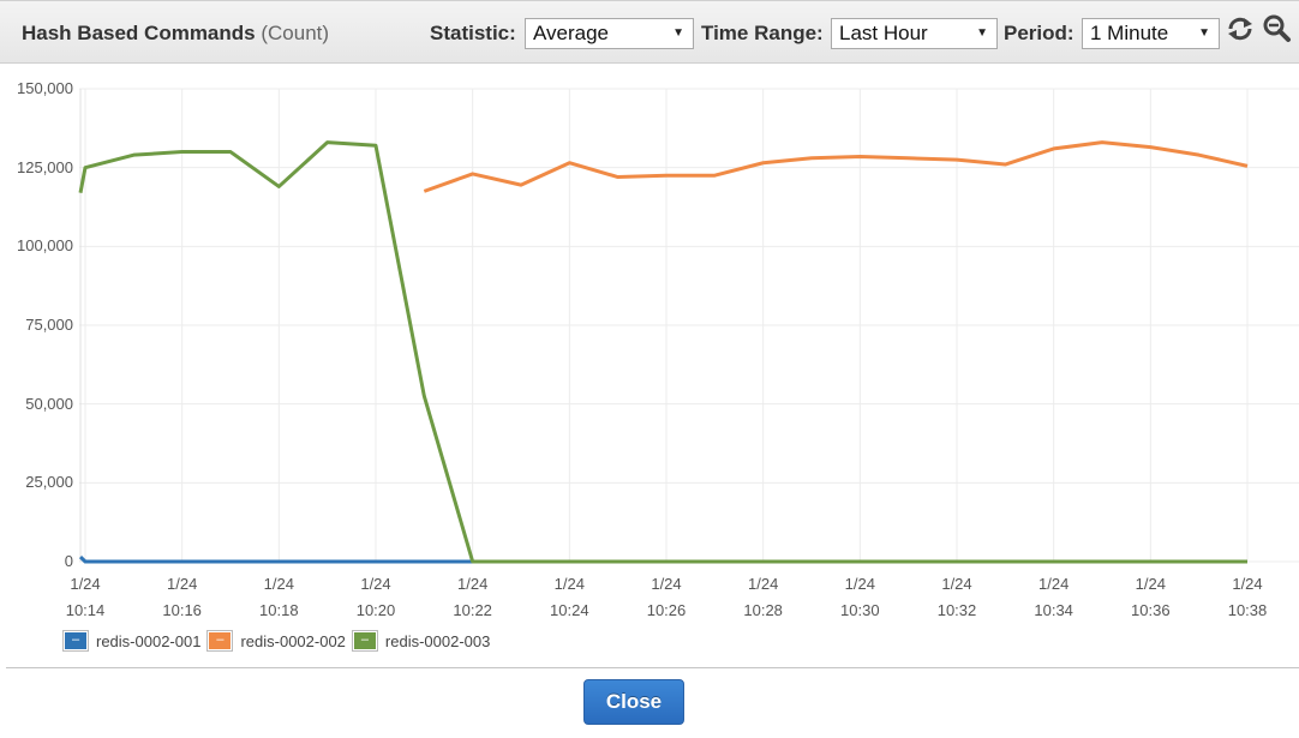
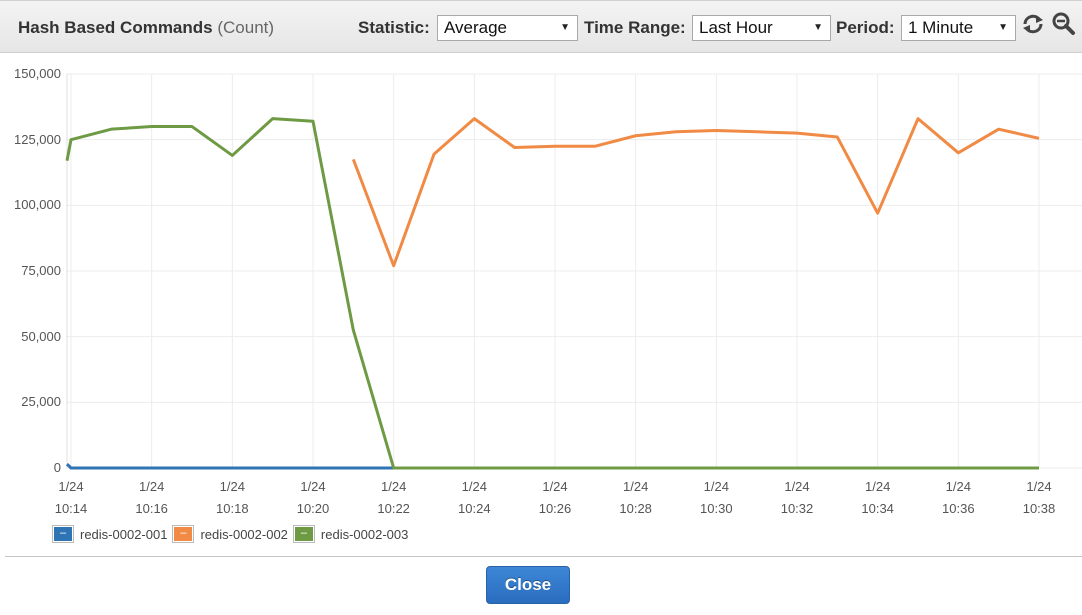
redis-0002-002/10:22: 123000 -> 77000
redis-0002-002/10:24: 126000 -> 133000
redis-0002-002/10:34: 131000 -> 97000
redis-0002-002/10:36: 132000 -> 120000
